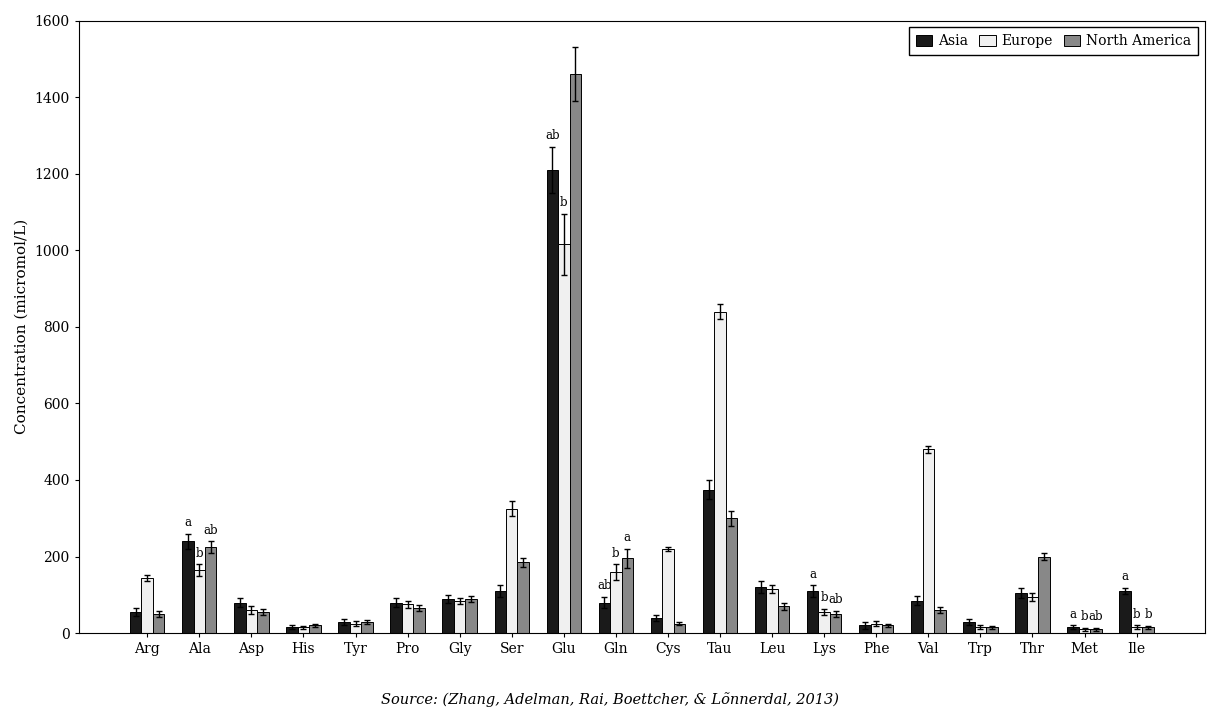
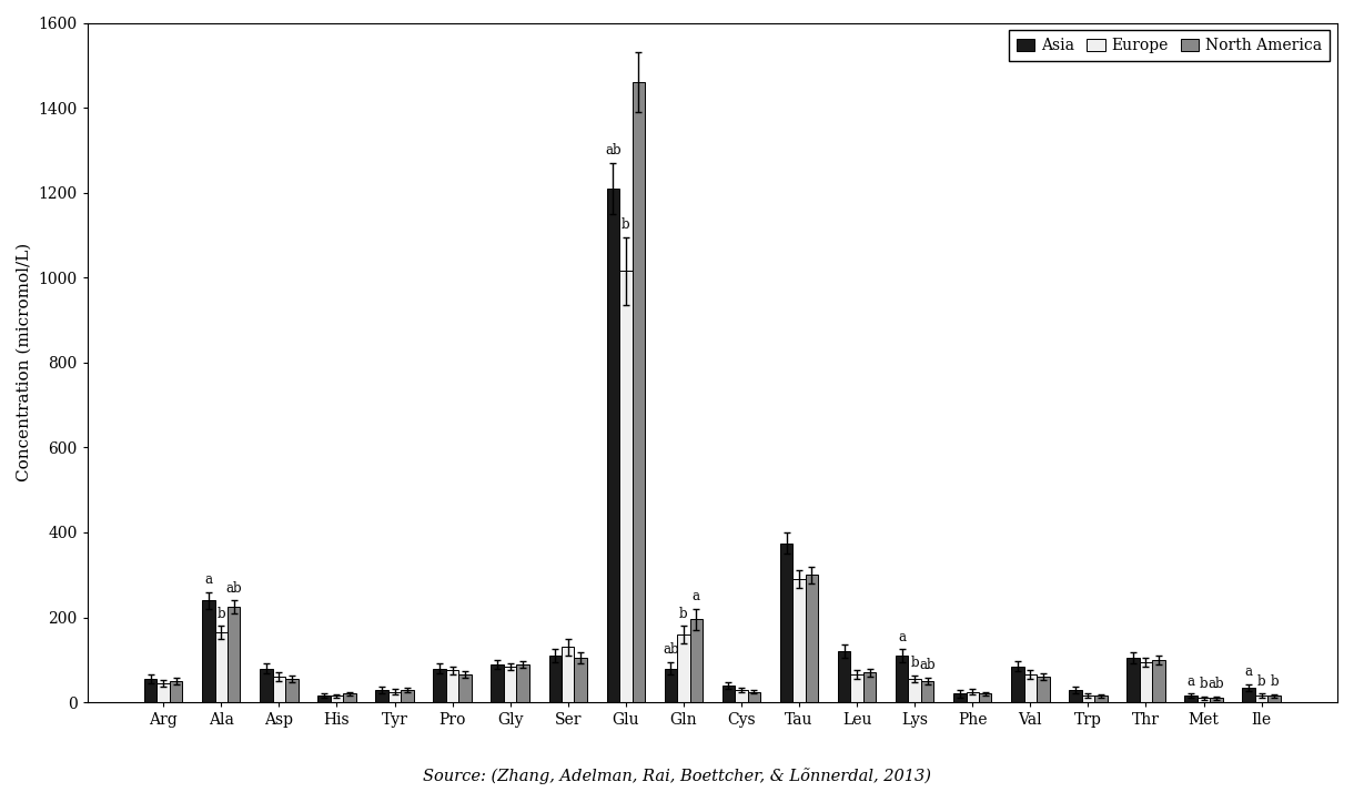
Europe/Arg: 145 -> 45
Europe/Ser: 325 -> 130
North America/Ser: 185 -> 105
Europe/Cys: 220 -> 30
Europe/Tau: 840 -> 290
Europe/Leu: 115 -> 65
Europe/Val: 480 -> 65
North America/Thr: 200 -> 100
Asia/Ile: 110 -> 35
